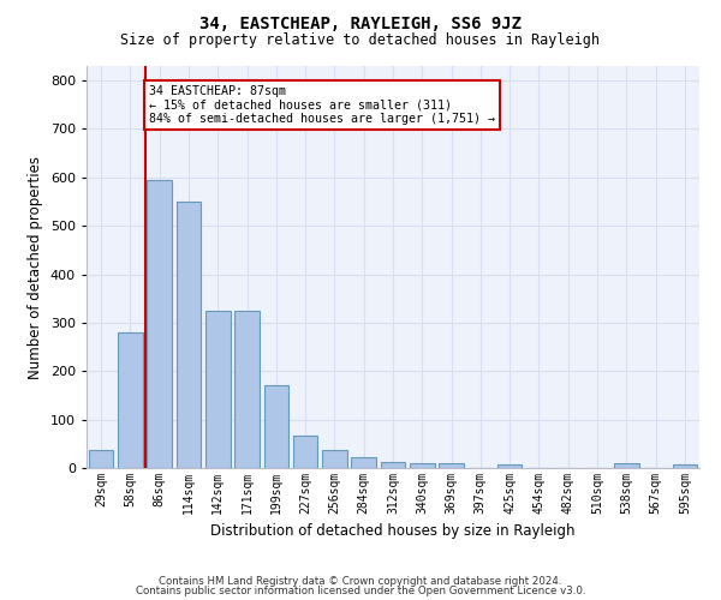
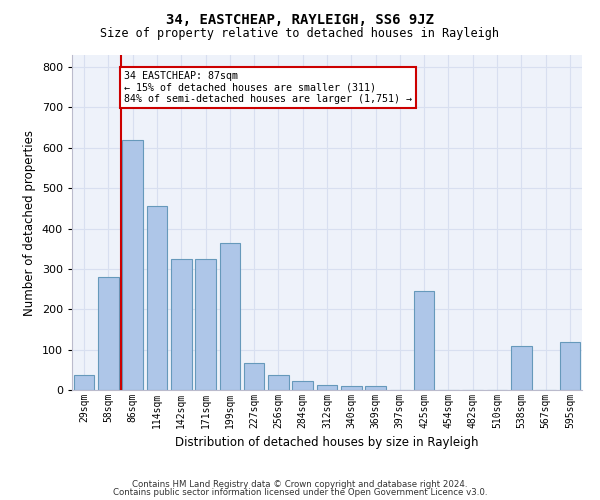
86sqm: 595 -> 620
114sqm: 550 -> 455
199sqm: 172 -> 365
425sqm: 8 -> 245
538sqm: 9 -> 110
595sqm: 8 -> 120
